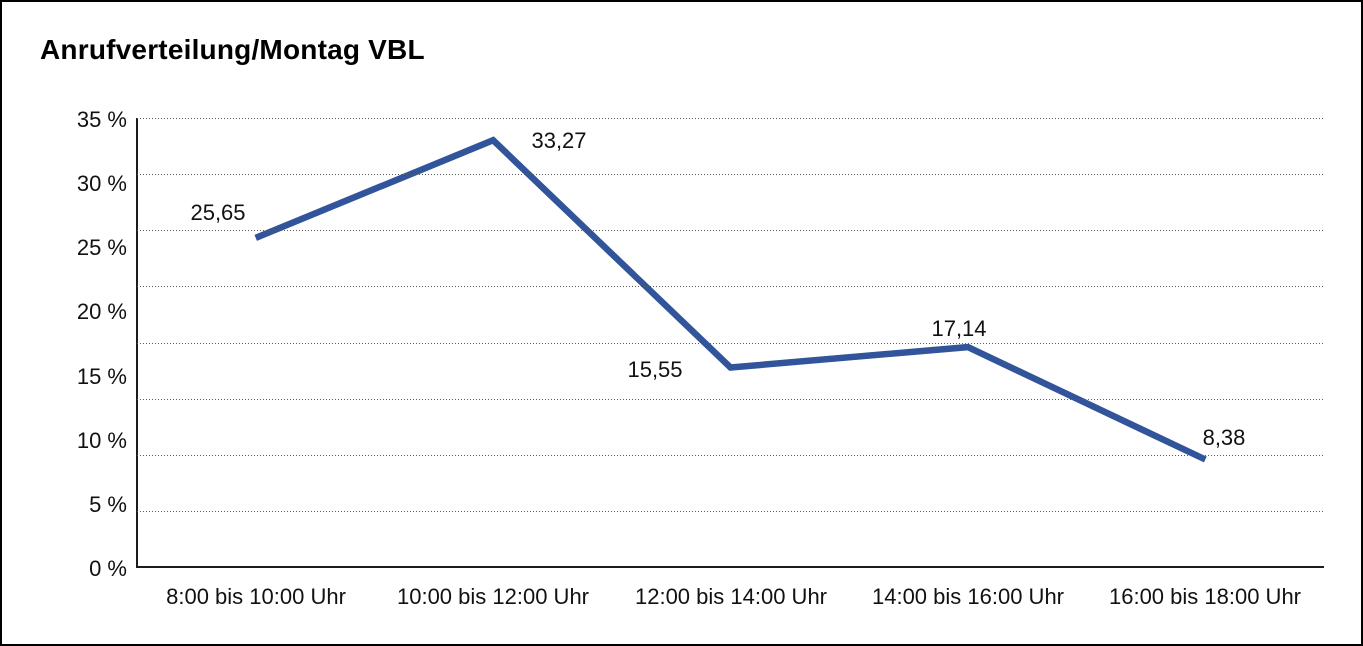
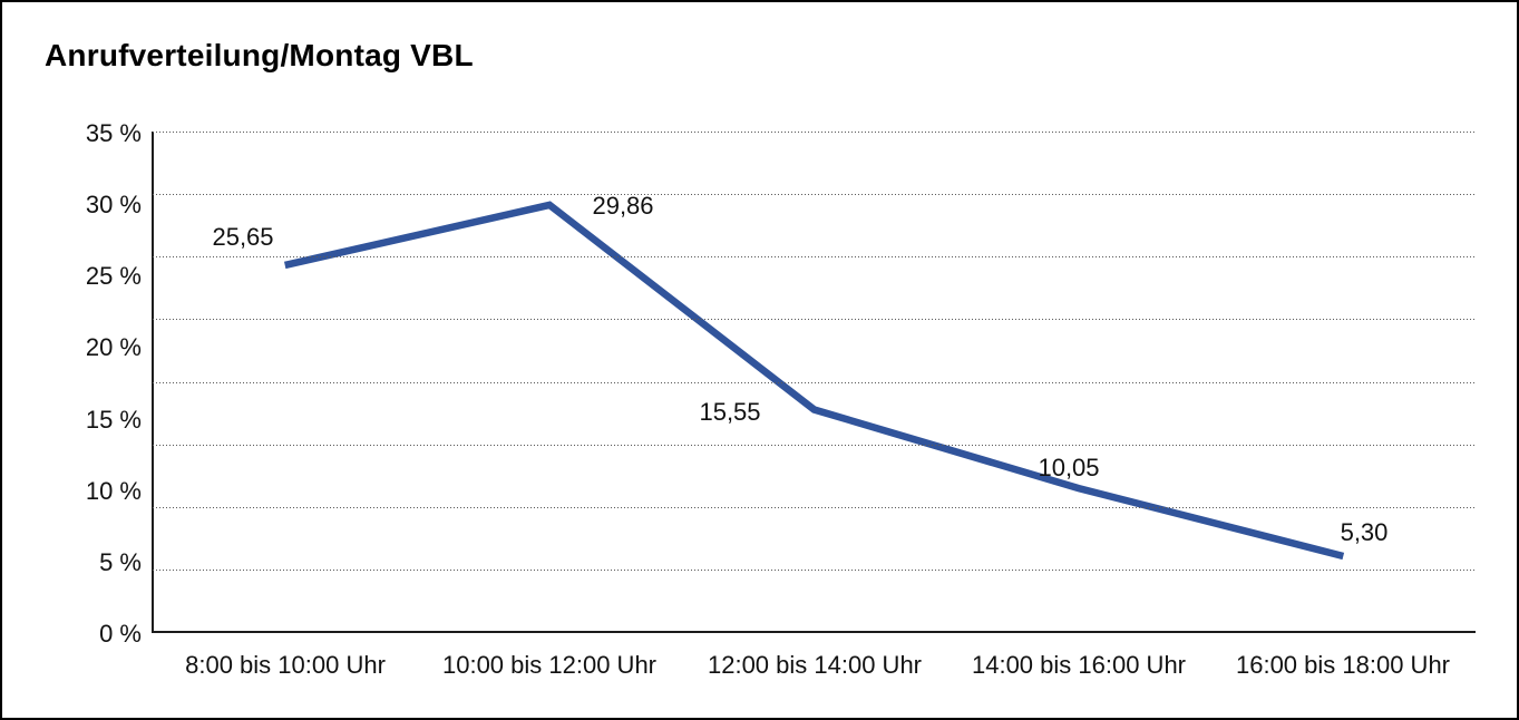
10:00 bis 12:00 Uhr: 33,27 -> 29,86
14:00 bis 16:00 Uhr: 17,14 -> 10,05
16:00 bis 18:00 Uhr: 8,38 -> 5,30
